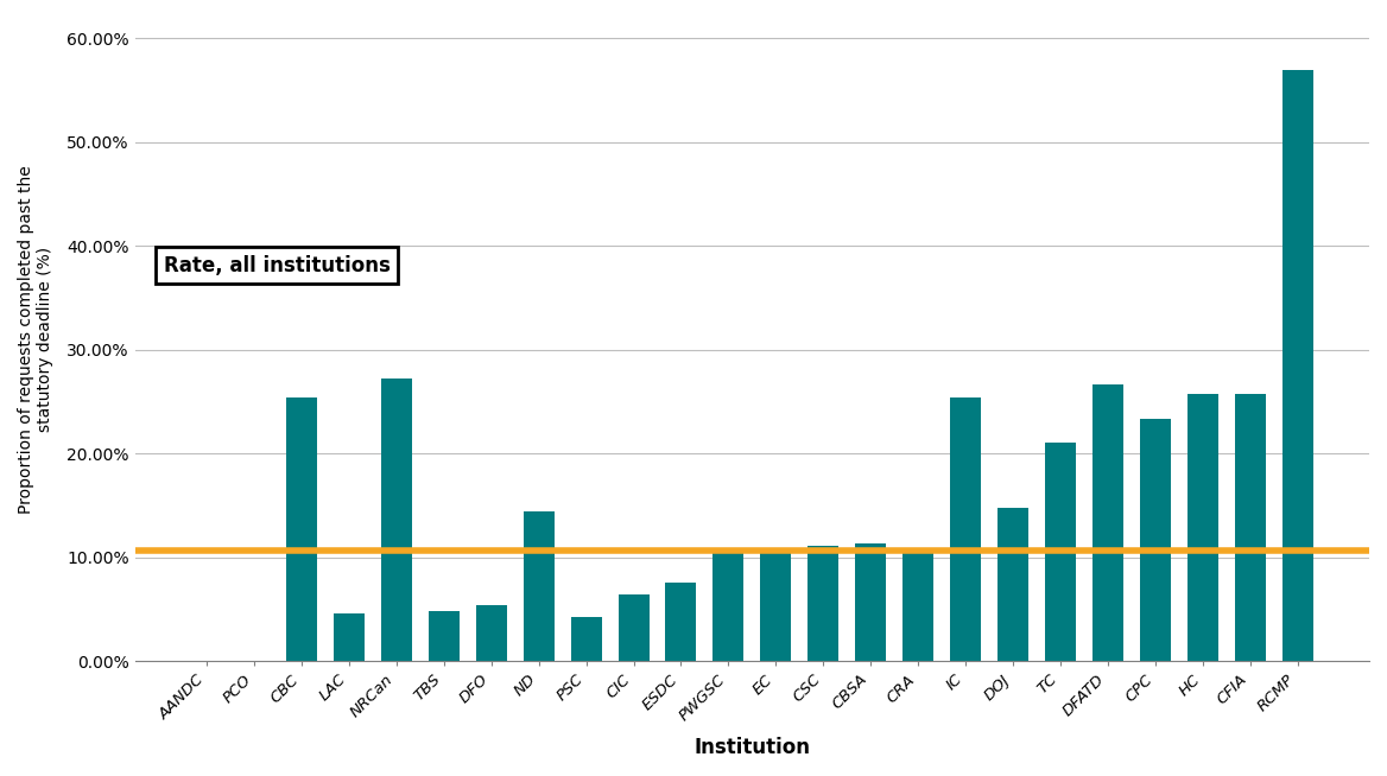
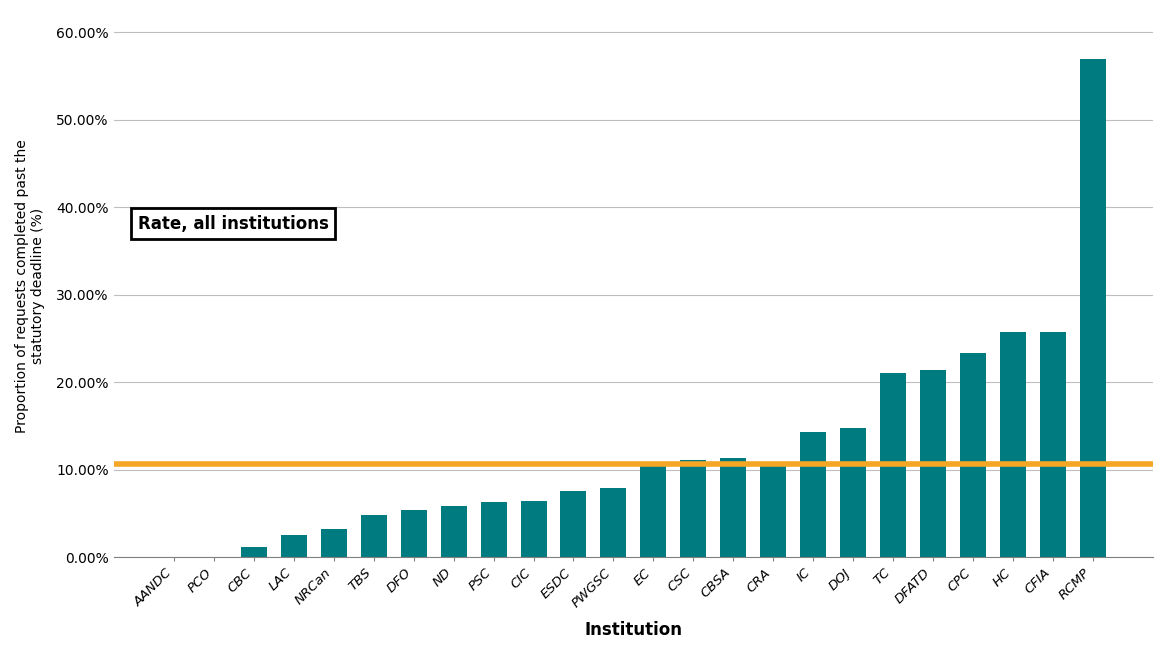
CBC: 25.4% -> 1.2%
LAC: 4.6% -> 2.5%
NRCan: 27.2% -> 3.2%
ND: 14.4% -> 5.8%
PSC: 4.2% -> 6.3%
PWGSC: 10.6% -> 7.9%
IC: 25.4% -> 14.3%
DFATD: 26.6% -> 21.4%
